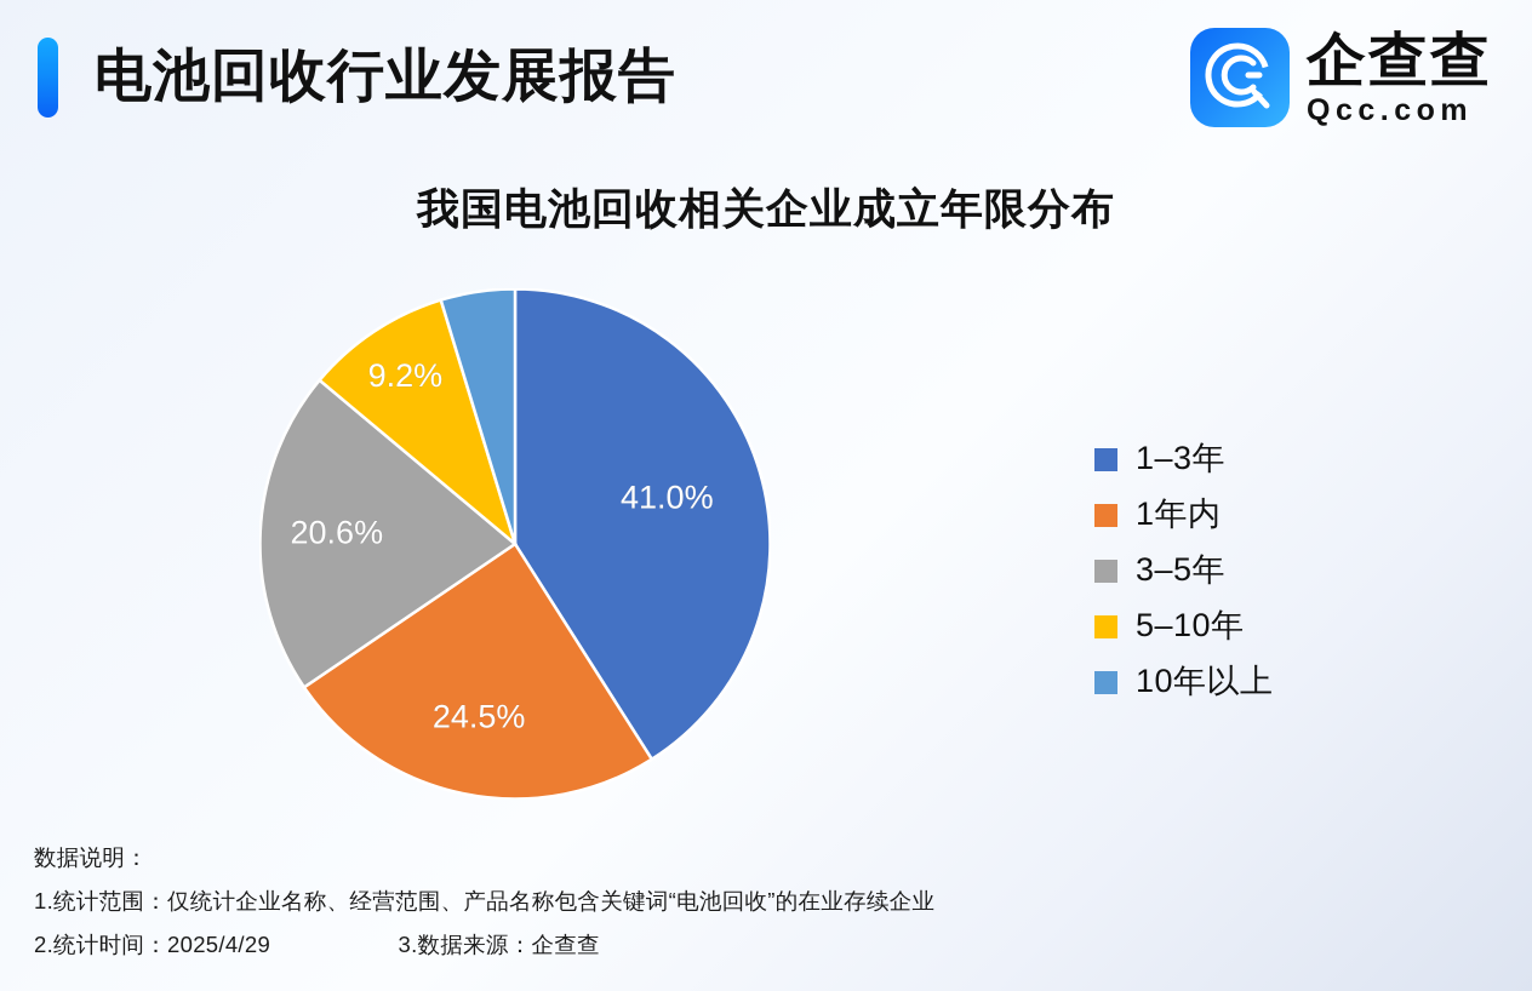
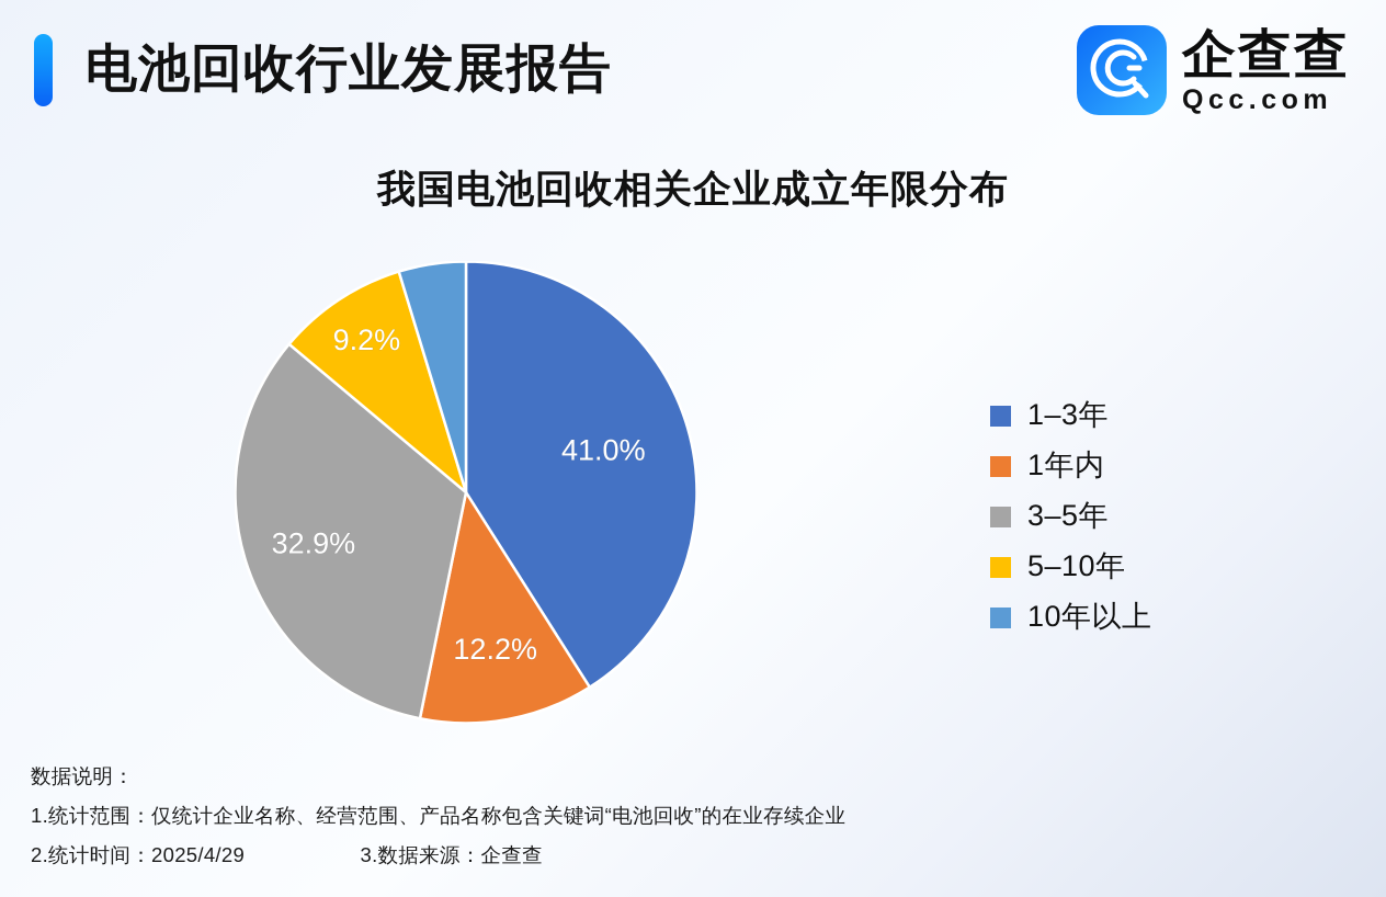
1年内: 24.5% -> 12.2%
3–5年: 20.6% -> 32.9%
